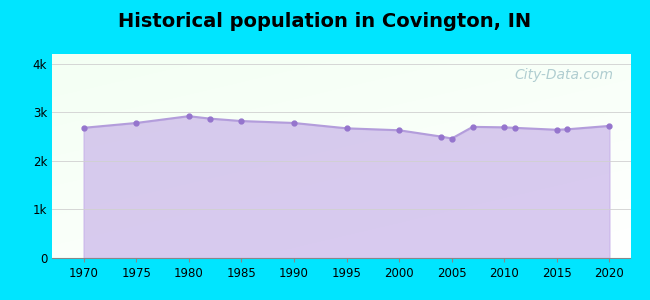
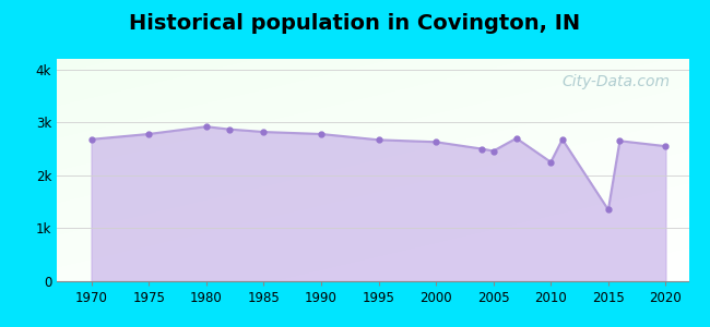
2010: 2.69k -> 2.25k
2015: 2.64k -> 1.35k
2020: 2.72k -> 2.55k
